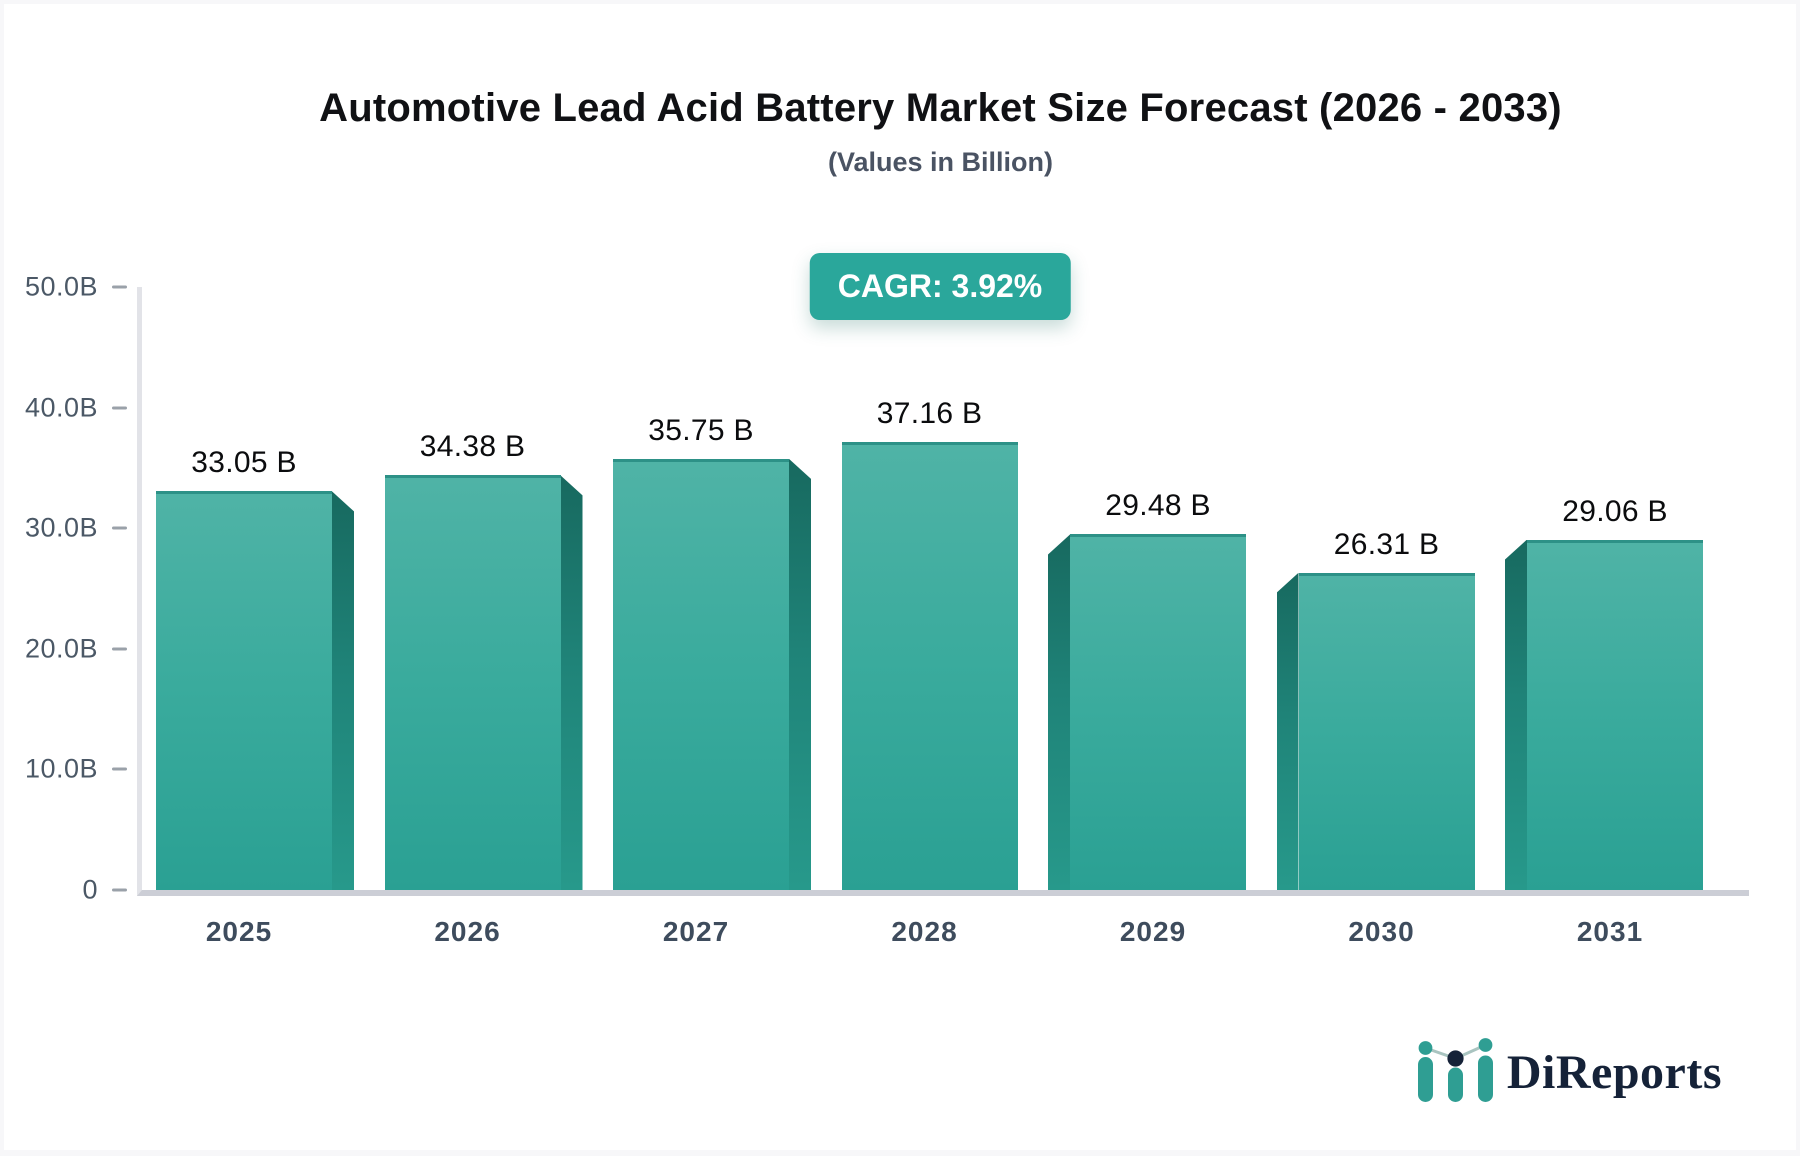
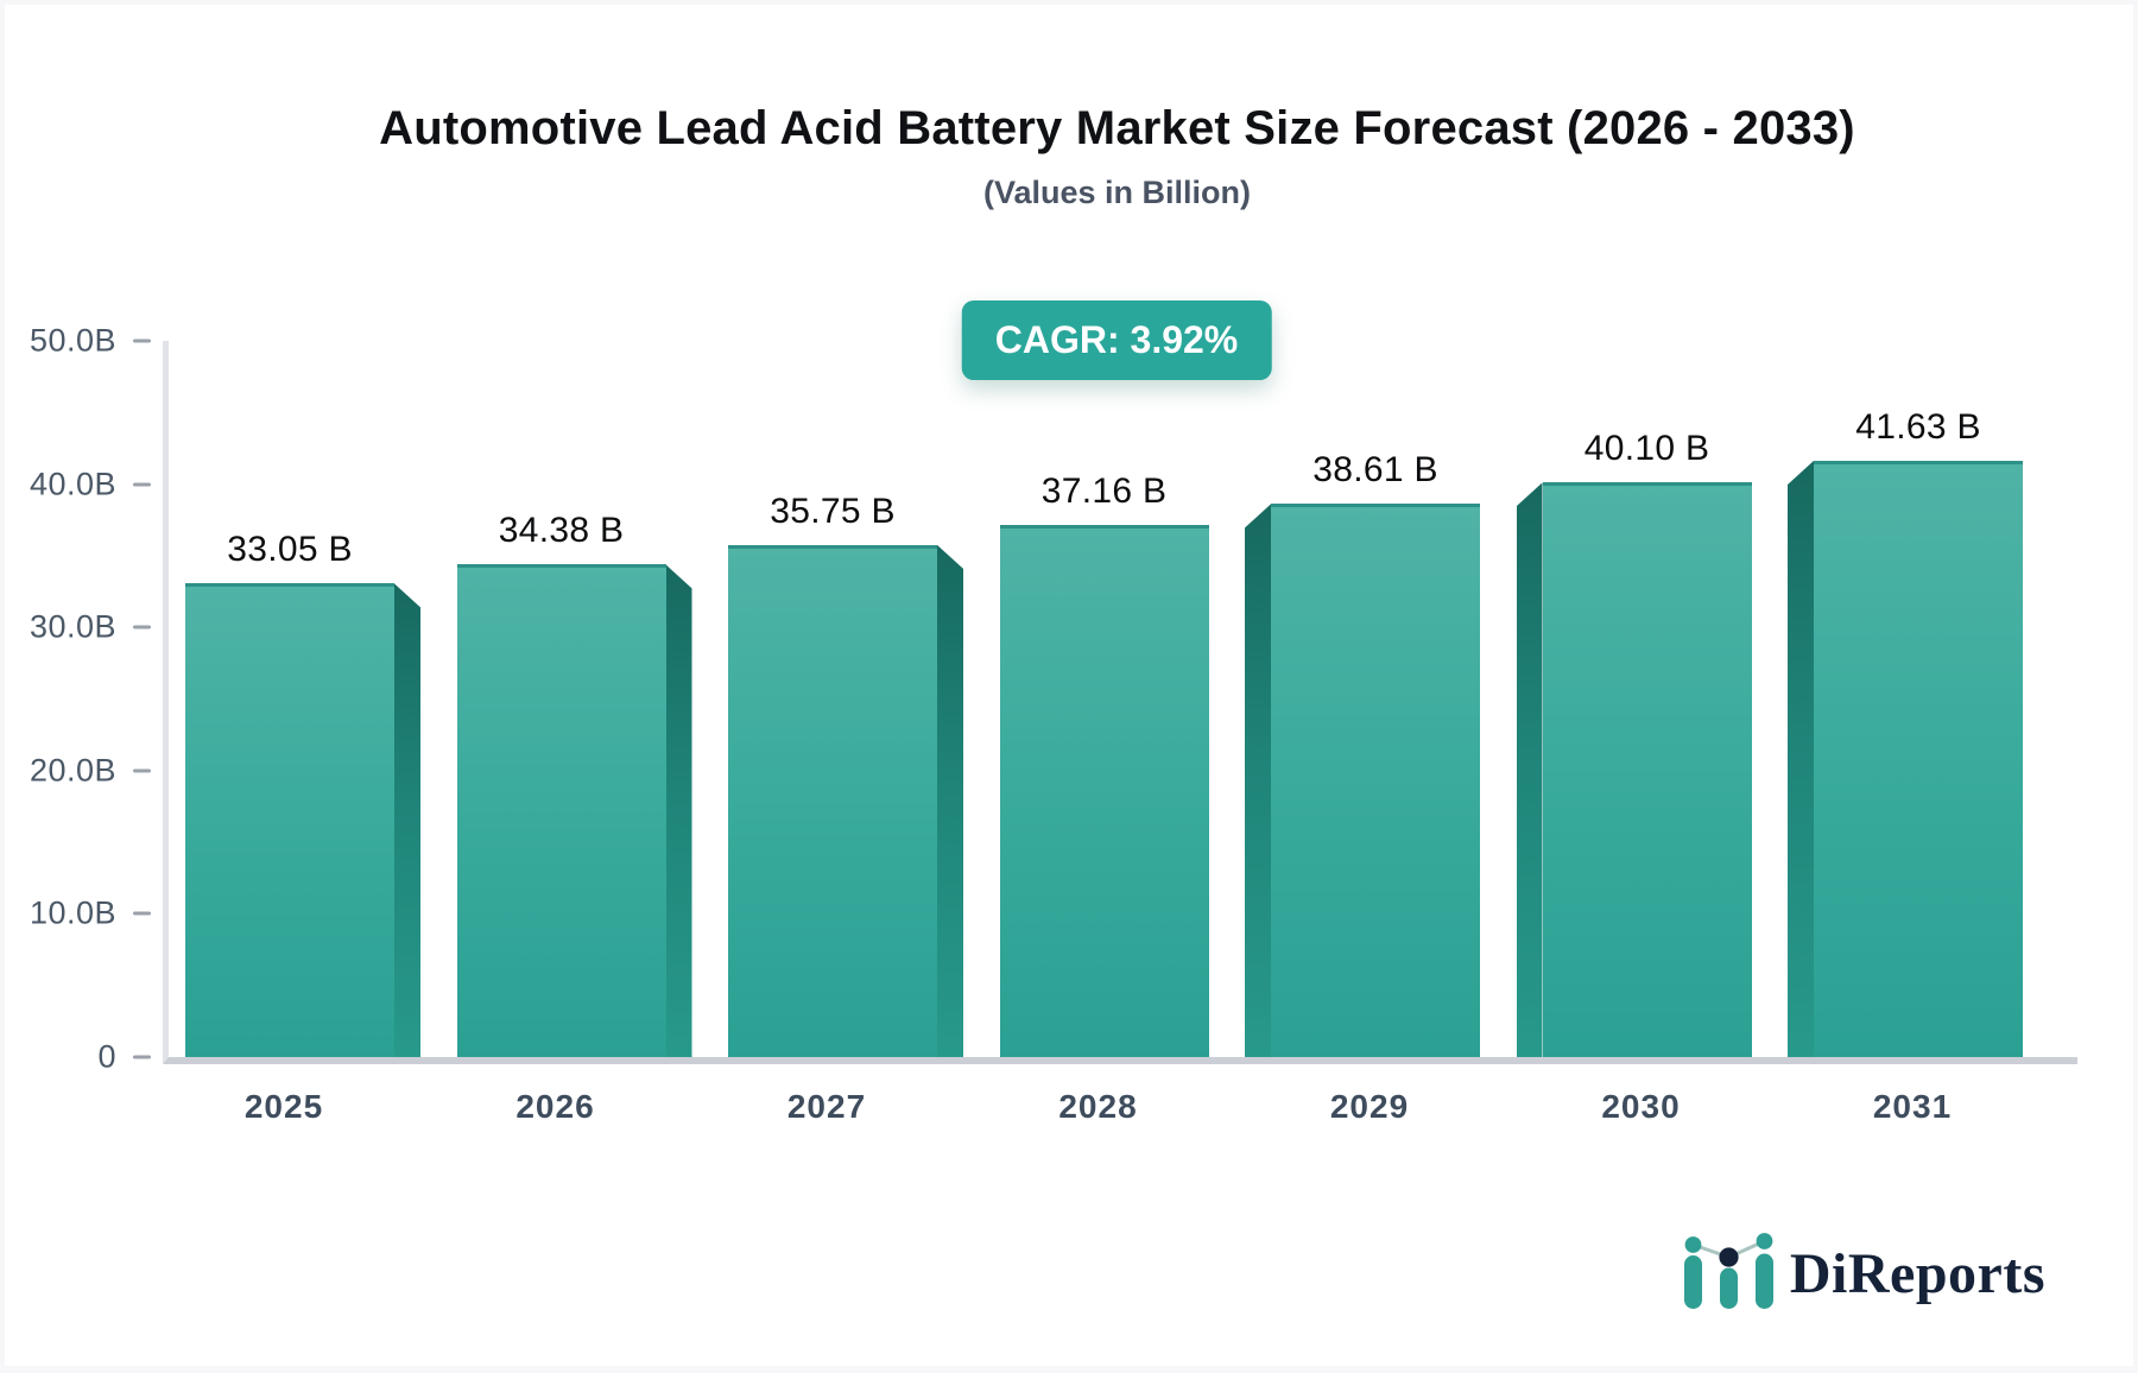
2029: 29.48 -> 38.61
2030: 26.31 -> 40.10
2031: 29.06 -> 41.63
